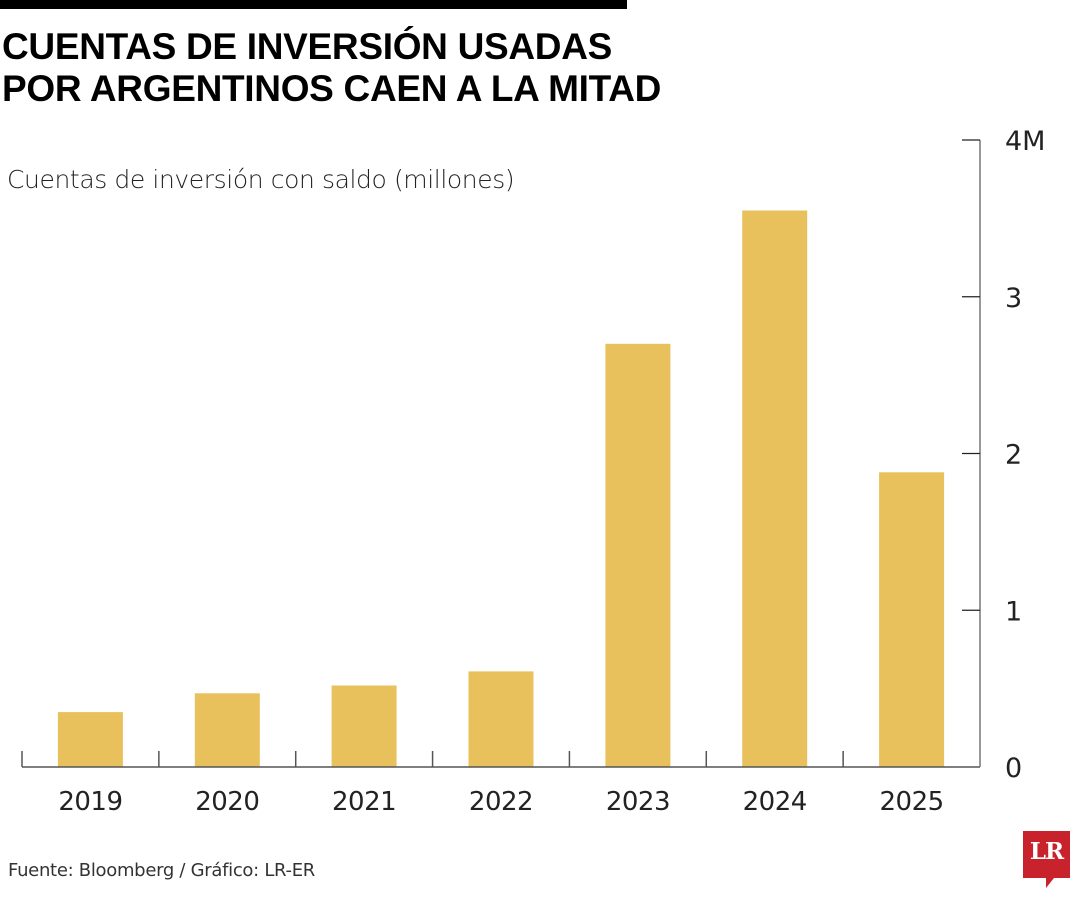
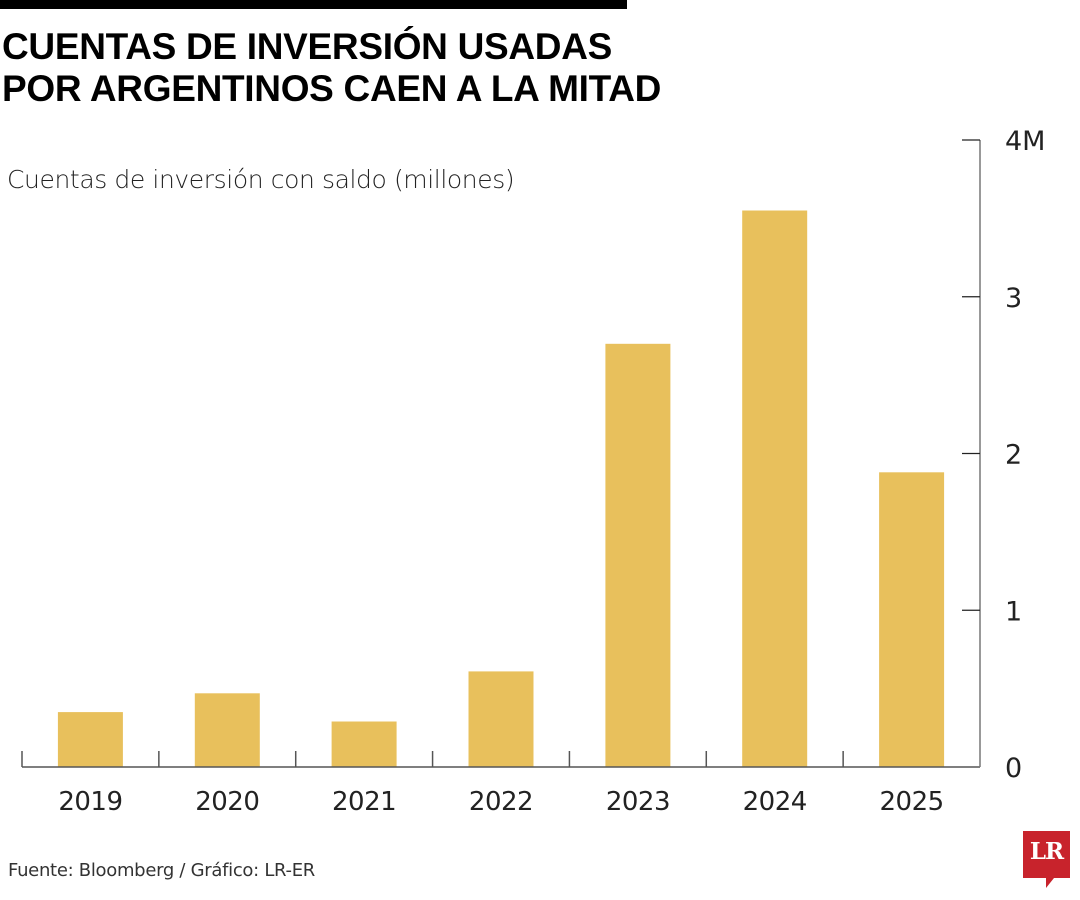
2021: 0.52M -> 0.29M
